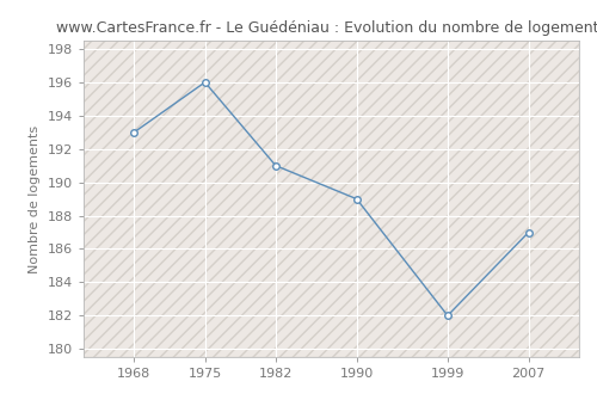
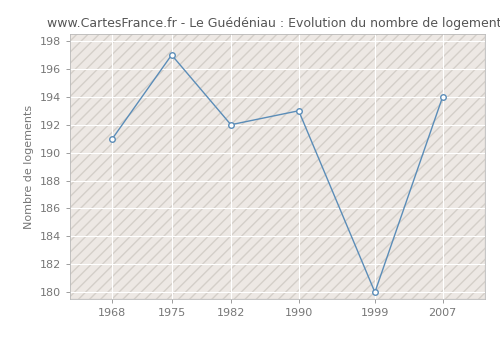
1968: 193 -> 191
1975: 196 -> 197
1982: 191 -> 192
1990: 189 -> 193
1999: 182 -> 180
2007: 187 -> 194
